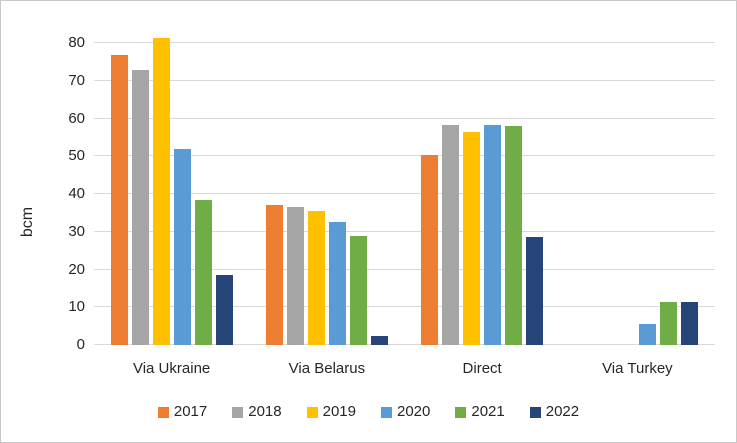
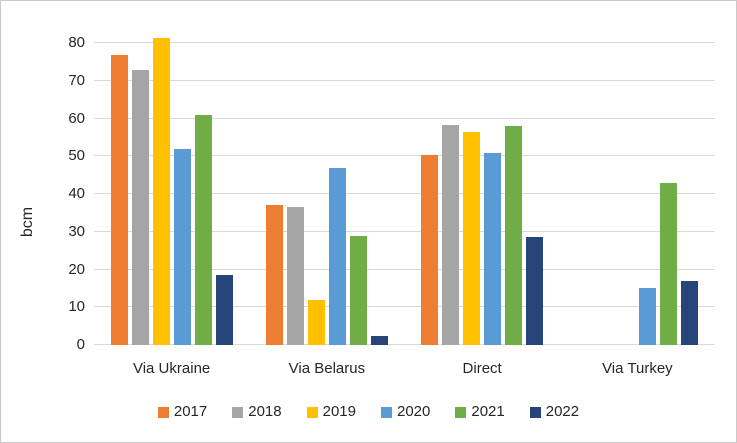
2021/Via Ukraine: 38 -> 61
2019/Via Belarus: 36 -> 12
2020/Via Belarus: 32 -> 47
2020/Direct: 58 -> 51
2020/Via Turkey: 6 -> 15
2021/Via Turkey: 12 -> 43
2022/Via Turkey: 12 -> 17
